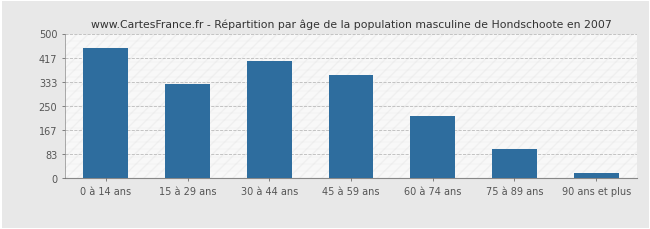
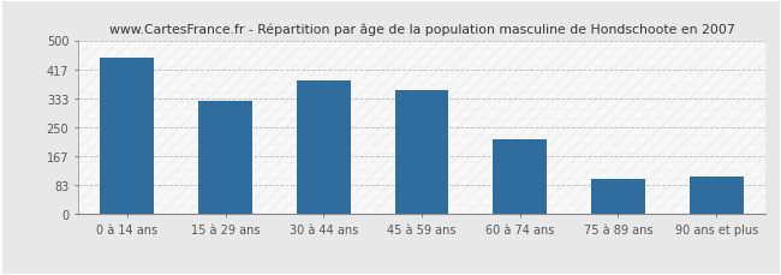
30 à 44 ans: 406 -> 385
90 ans et plus: 18 -> 110
